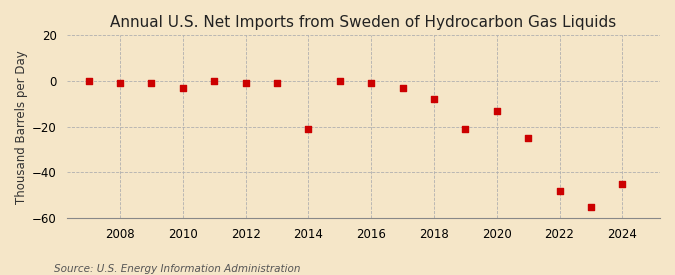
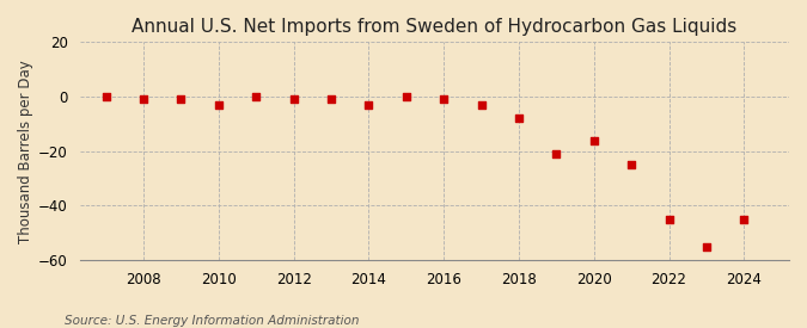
2014: -21 -> -3
2020: -13 -> -16
2022: -48 -> -45
